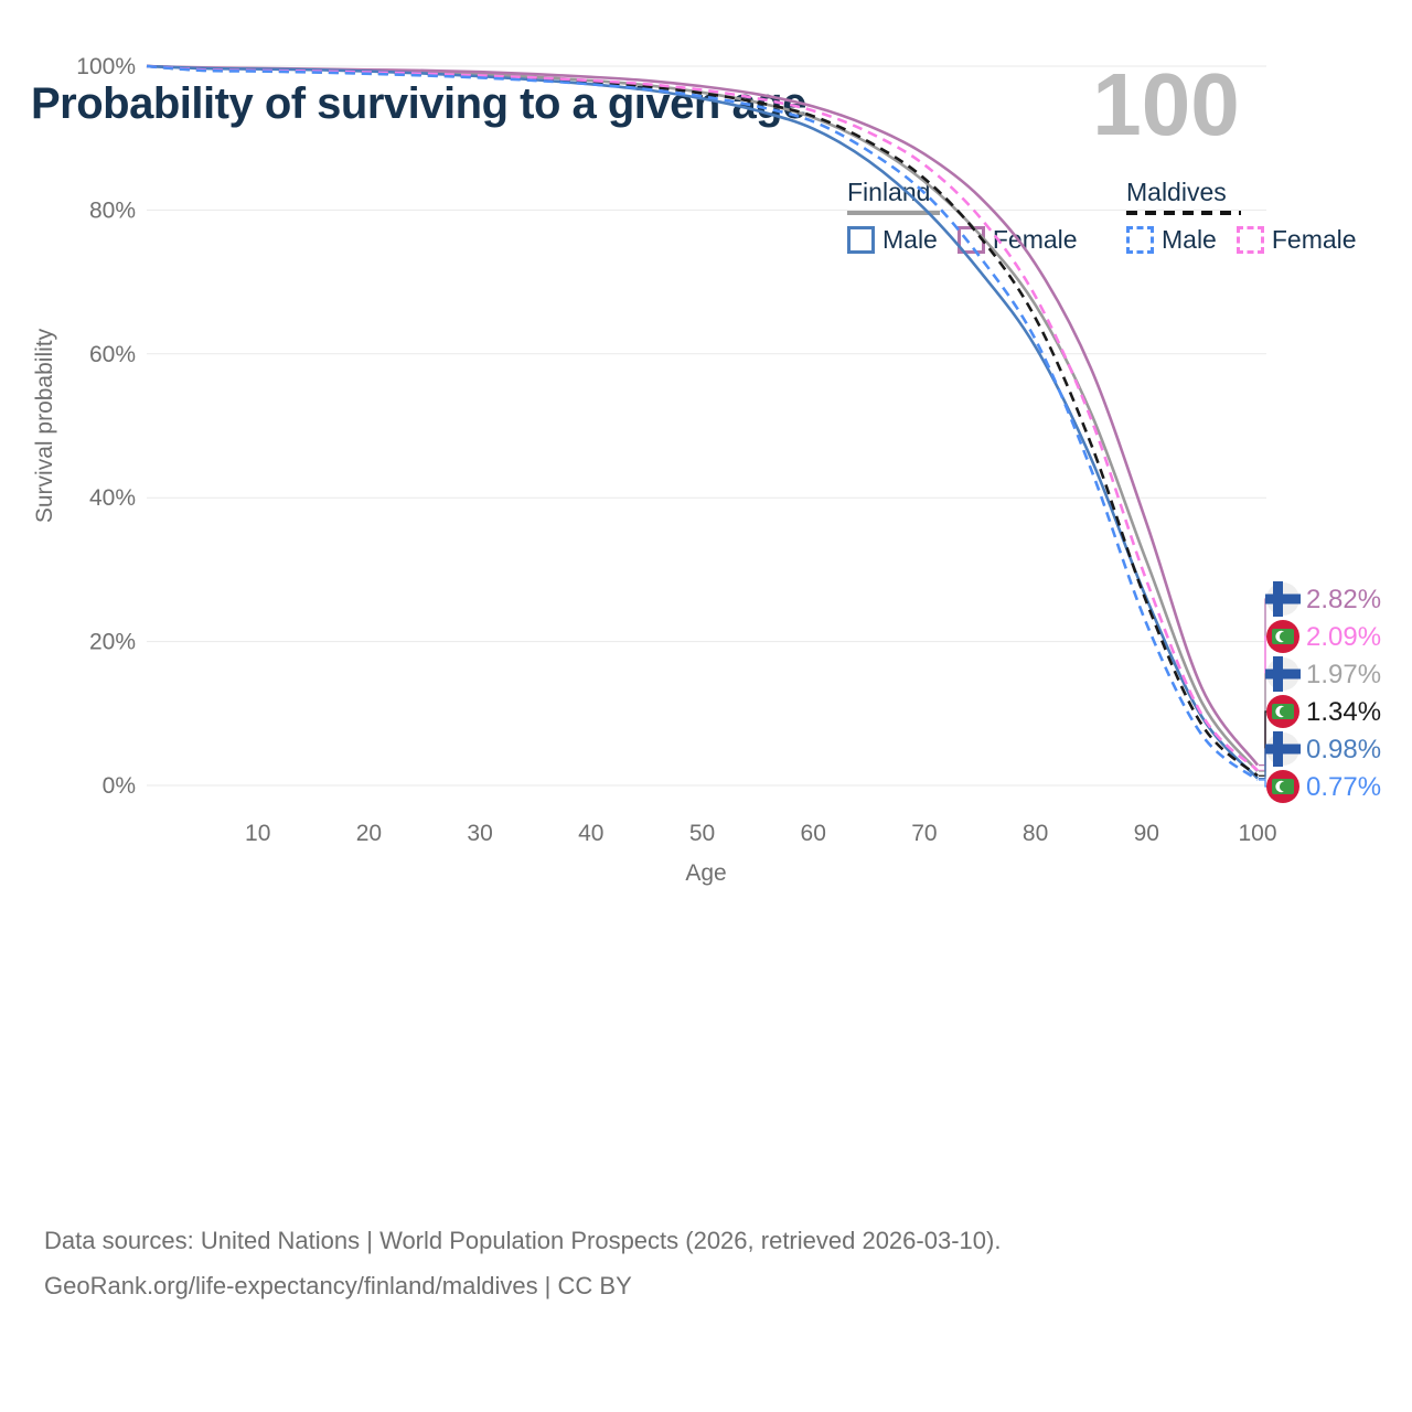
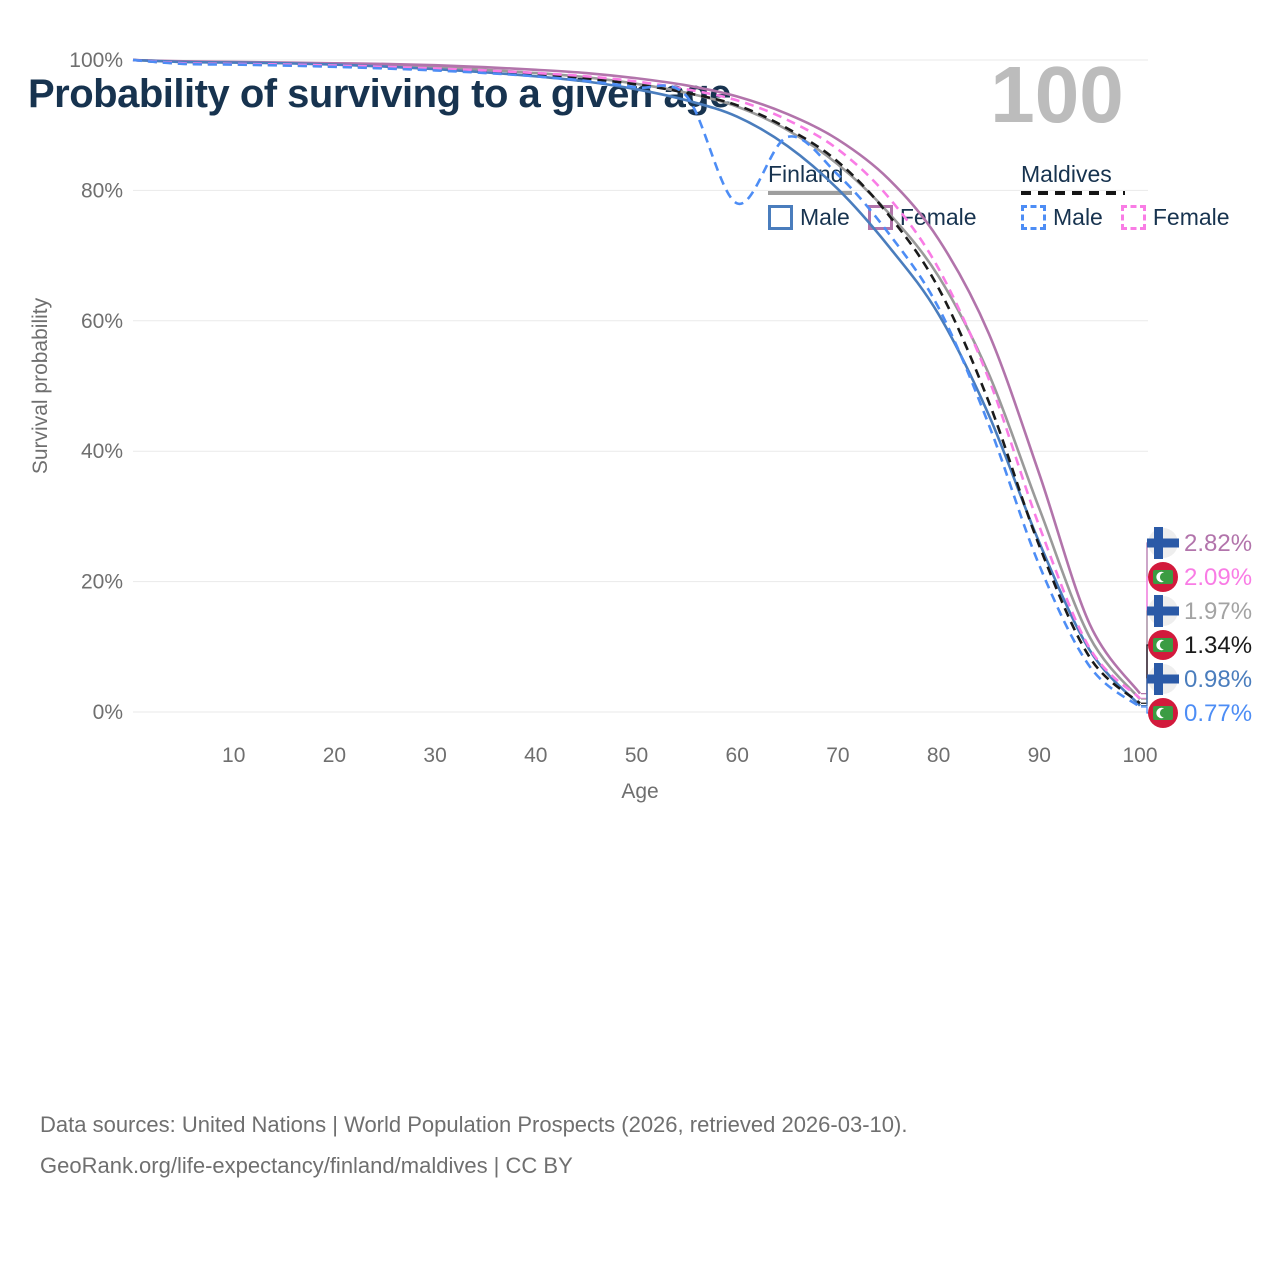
Maldives Male/60: 92% -> 78%
